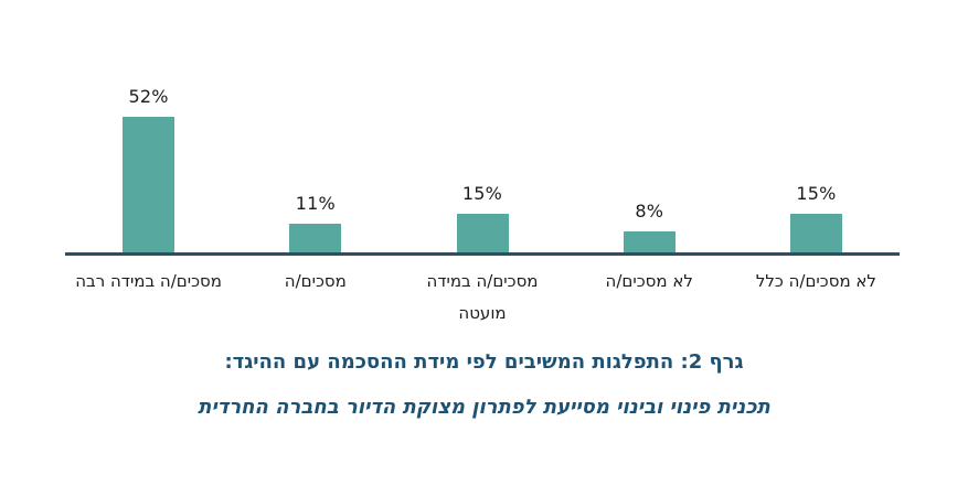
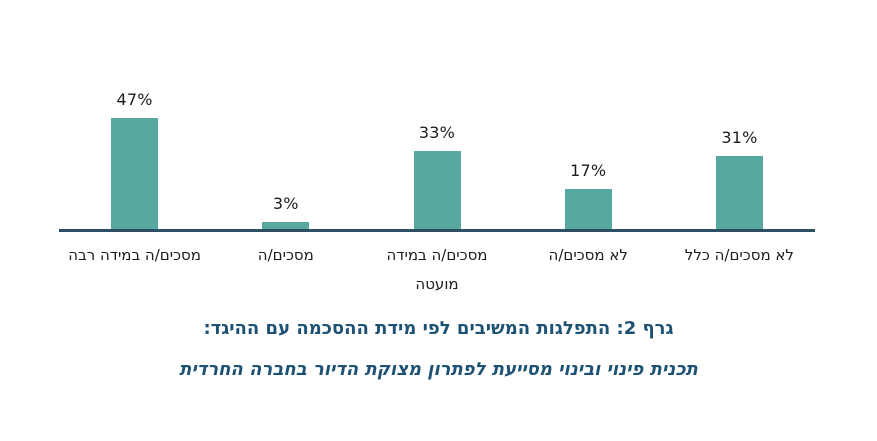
מסכים/ה במידה רבה: 52% -> 47%
מסכים/ה: 11% -> 3%
מסכים/ה במידה מועטה: 15% -> 33%
לא מסכים/ה: 8% -> 17%
לא מסכים/ה כלל: 15% -> 31%
